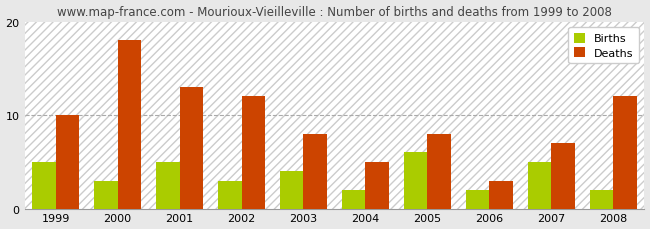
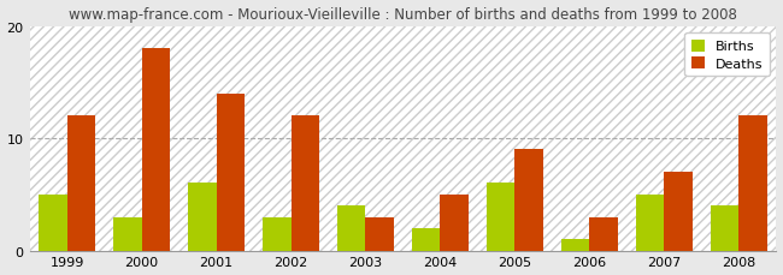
Deaths/1999: 10 -> 12
Births/2001: 5 -> 6
Deaths/2001: 13 -> 14
Deaths/2003: 8 -> 3
Deaths/2005: 8 -> 9
Births/2006: 2 -> 1
Births/2008: 2 -> 4
